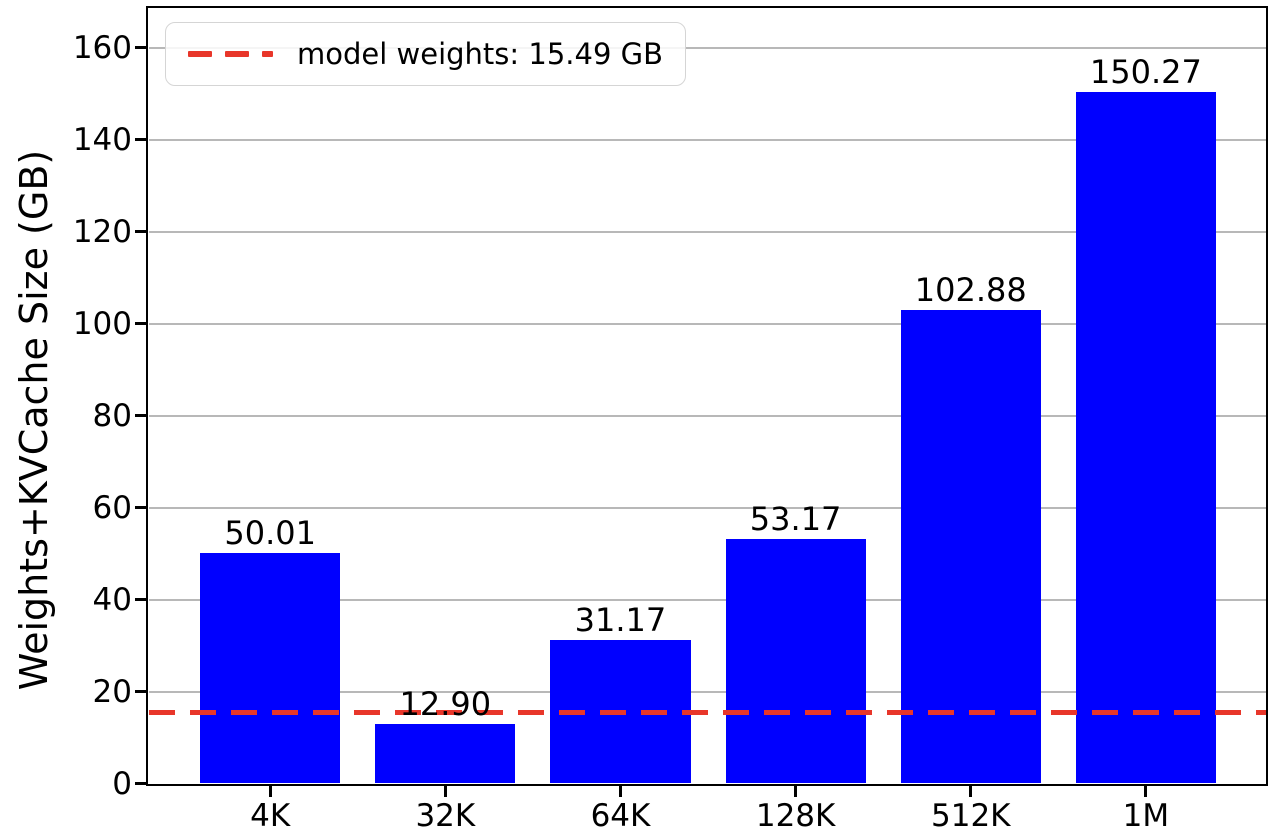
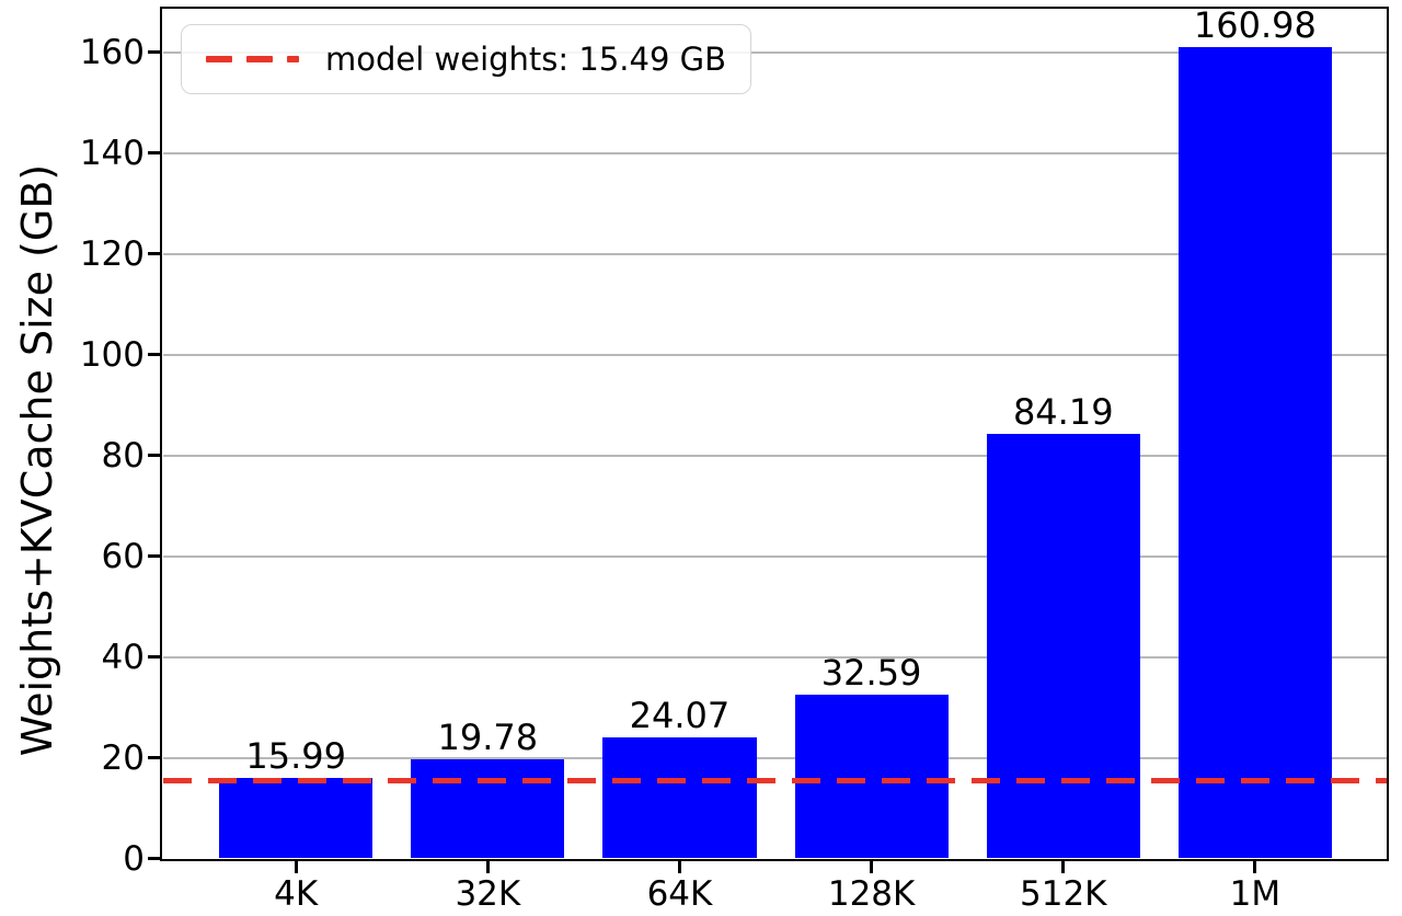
4K: 50.01 -> 15.99
32K: 12.90 -> 19.78
64K: 31.17 -> 24.07
128K: 53.17 -> 32.59
512K: 102.88 -> 84.19
1M: 150.27 -> 160.98
